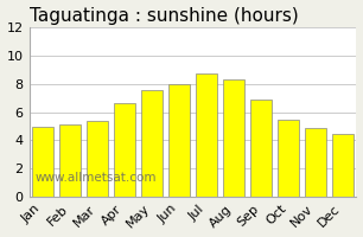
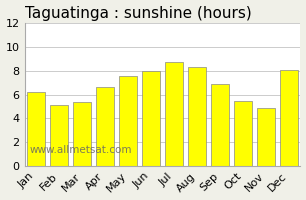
Jan: 5.0 -> 6.2
Dec: 4.5 -> 8.1
